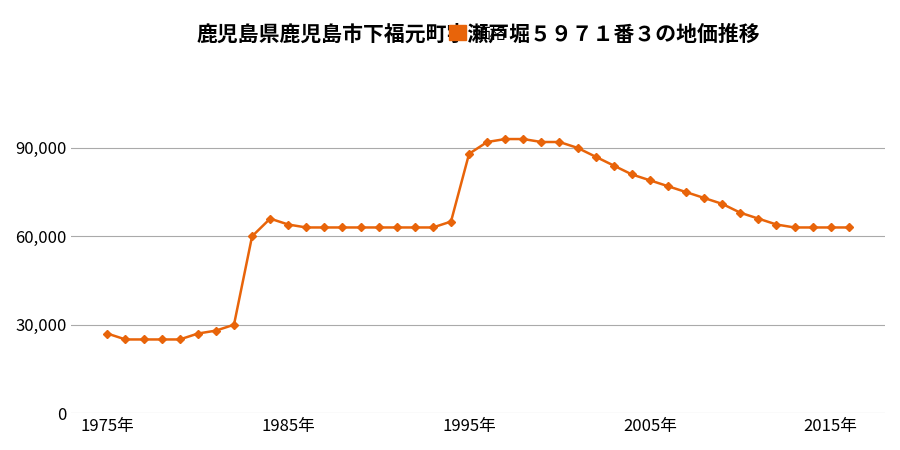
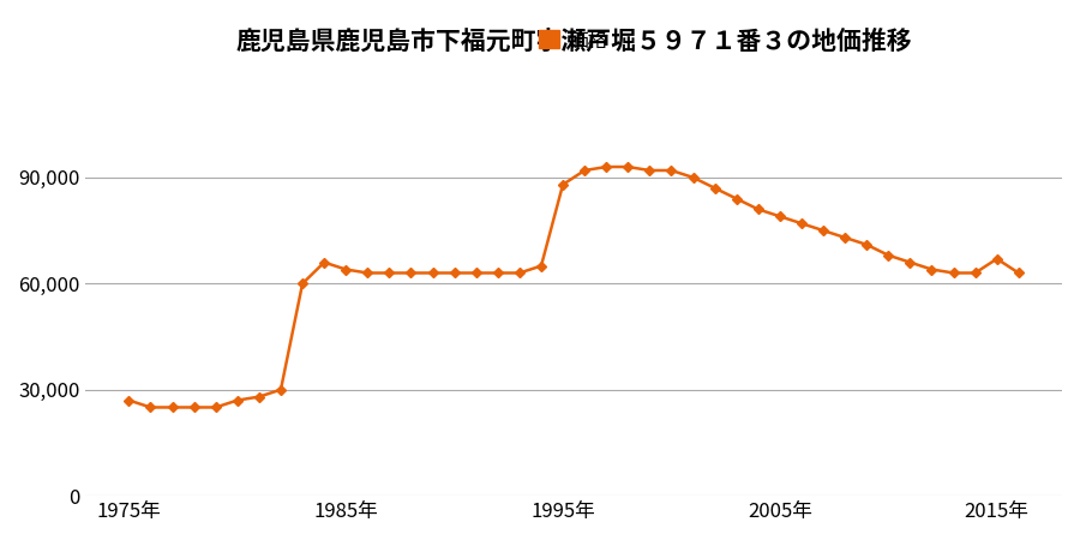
2015年: 63,000 -> 67,000
